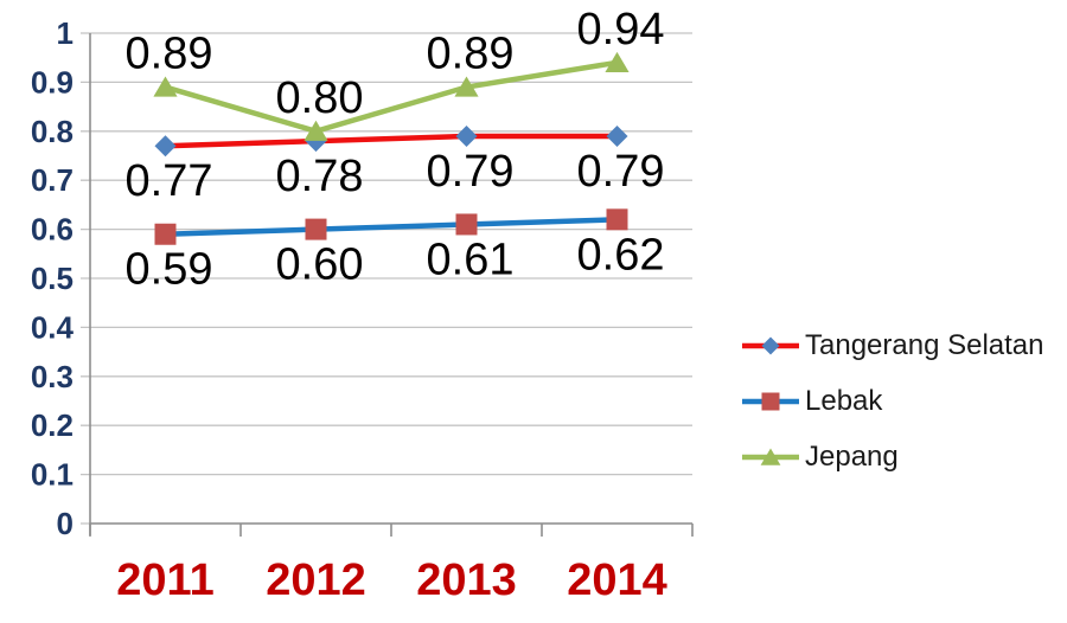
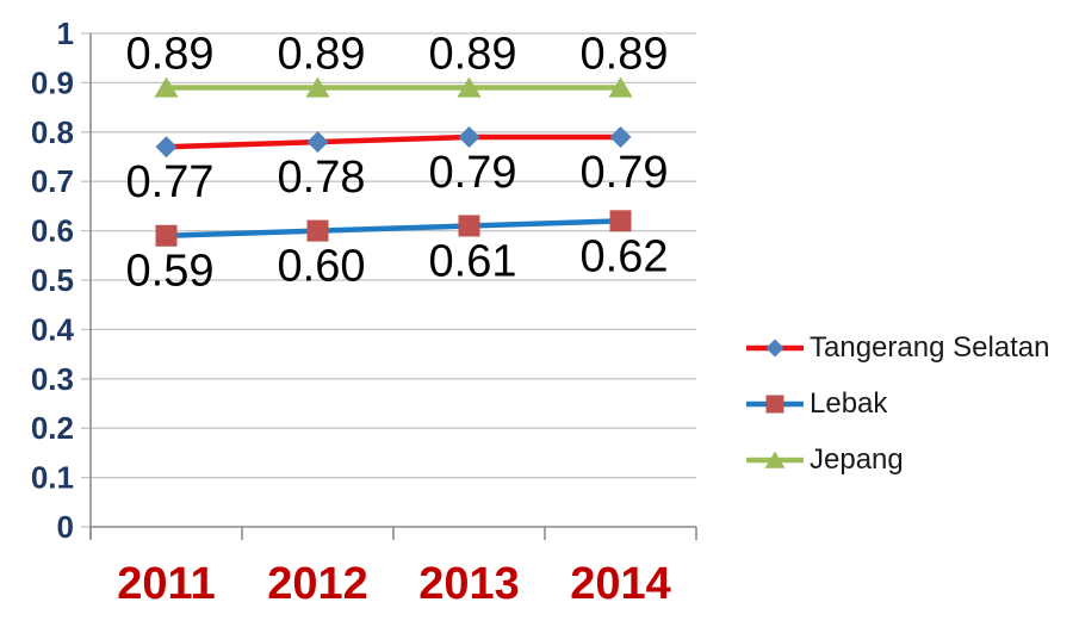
Jepang/2012: 0.80 -> 0.89
Jepang/2014: 0.94 -> 0.89
